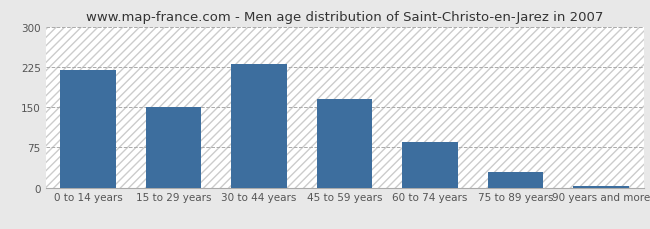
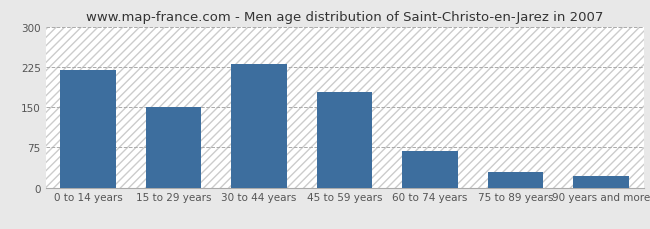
45 to 59 years: 165 -> 178
60 to 74 years: 85 -> 68
90 years and more: 3 -> 22
